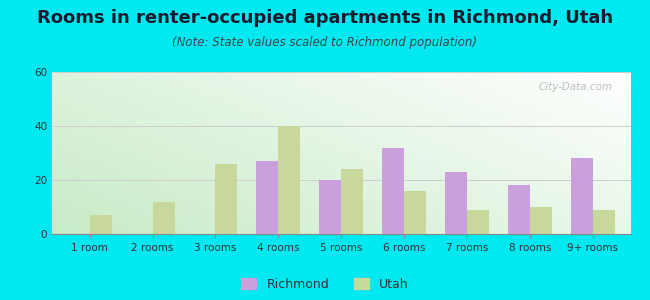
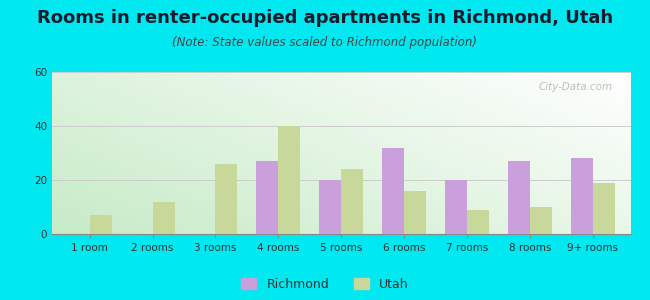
Richmond/7 rooms: 23 -> 20
Richmond/8 rooms: 18 -> 27
Utah/9+ rooms: 9 -> 19
